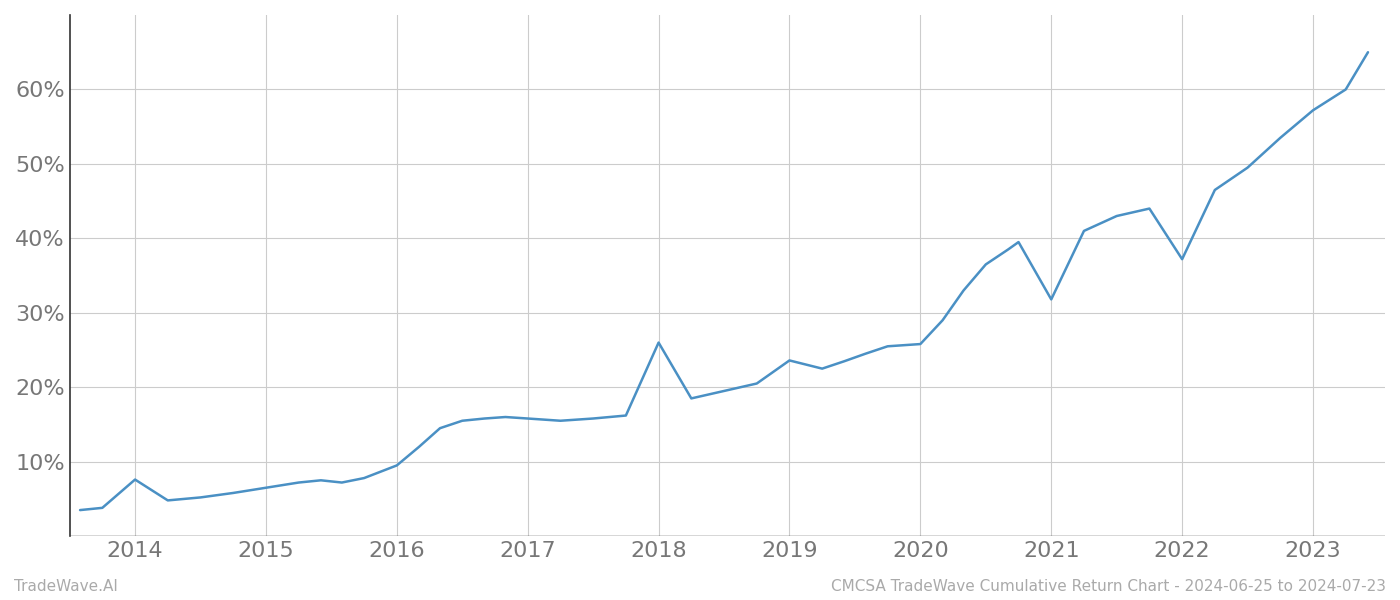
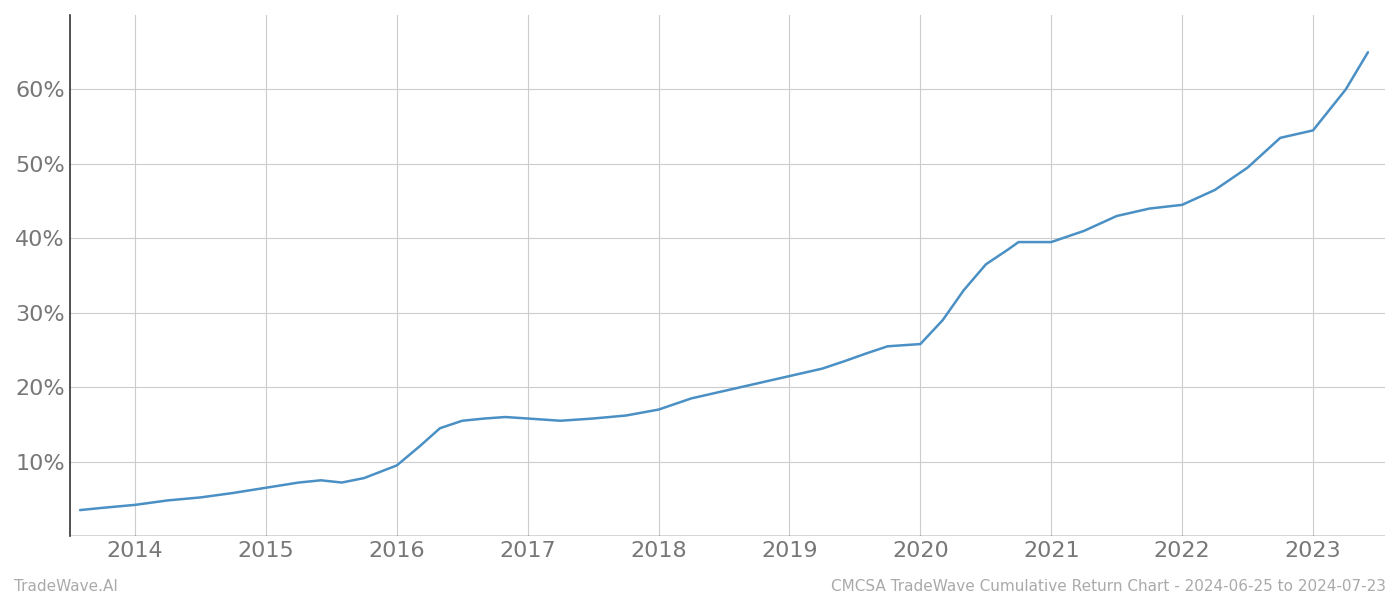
2014: 7.6% -> 4.2%
2018: 26.0% -> 17.0%
2019: 23.6% -> 21.5%
2021: 31.8% -> 39.5%
2022: 37.2% -> 44.5%
2023: 57.2% -> 54.5%
